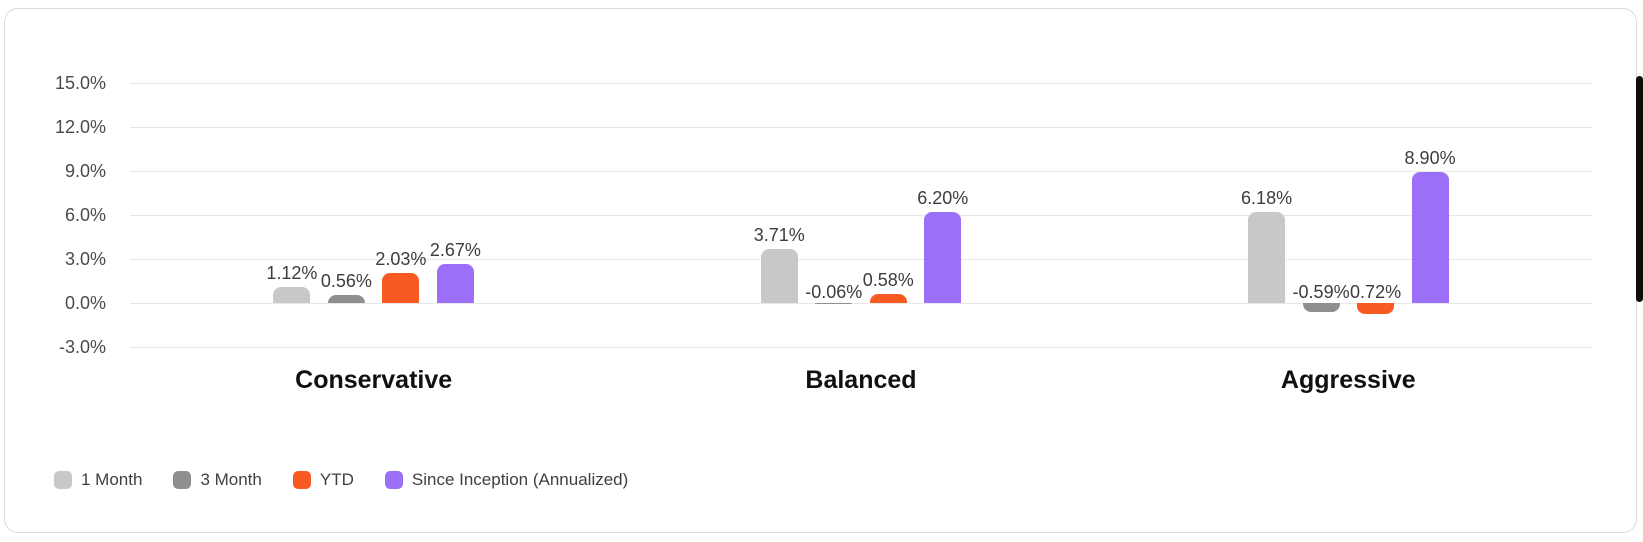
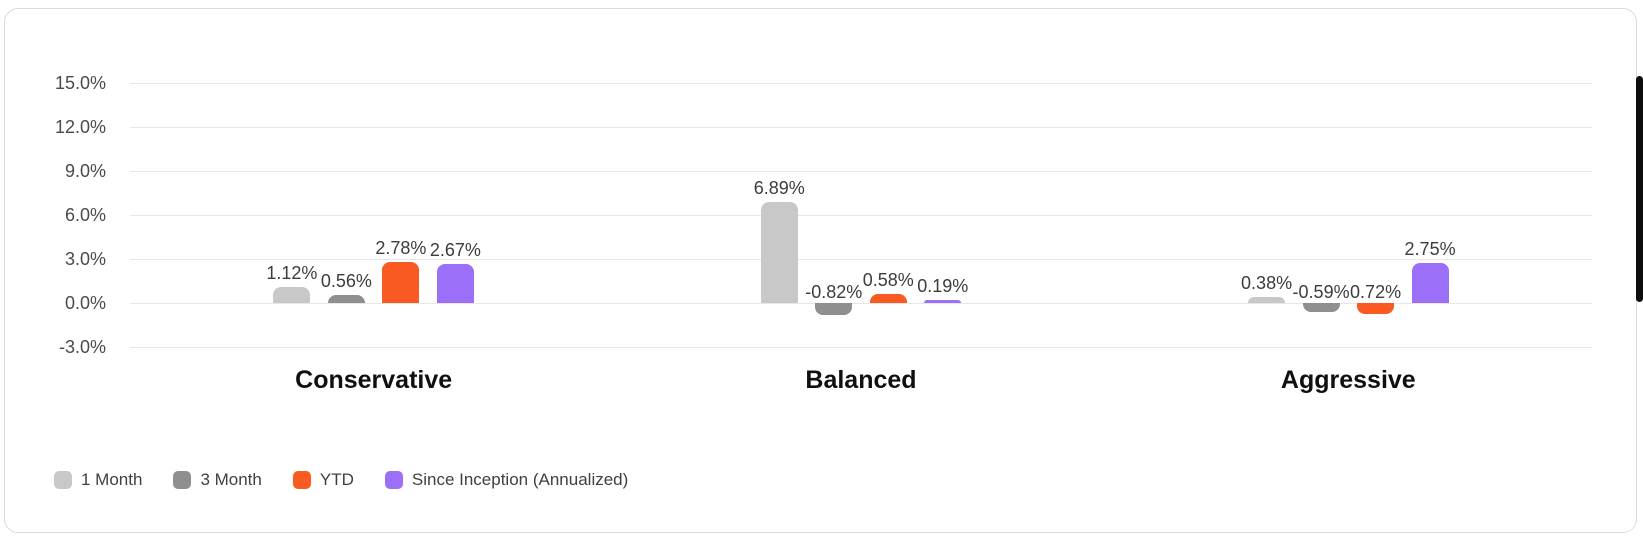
YTD/Conservative: 2.03% -> 2.78%
1 Month/Balanced: 3.71% -> 6.89%
3 Month/Balanced: -0.06% -> -0.82%
Since Inception (Annualized)/Balanced: 6.20% -> 0.19%
1 Month/Aggressive: 6.18% -> 0.38%
Since Inception (Annualized)/Aggressive: 8.90% -> 2.75%
